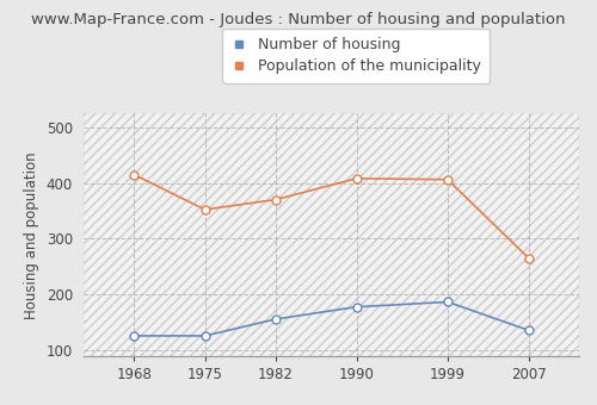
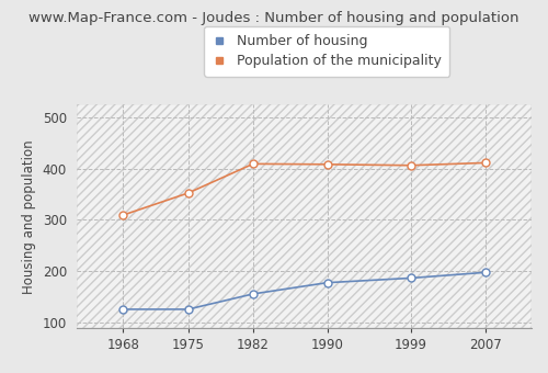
Population of the municipality/1968: 415 -> 309
Population of the municipality/1982: 370 -> 409
Number of housing/2007: 135 -> 197
Population of the municipality/2007: 265 -> 411
